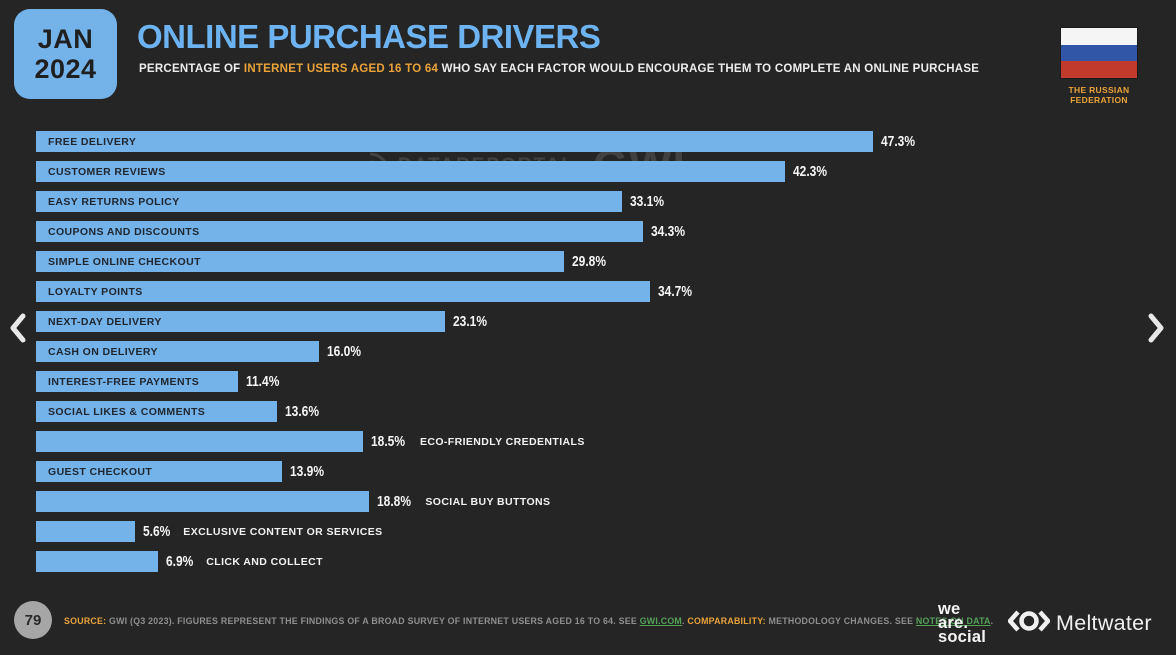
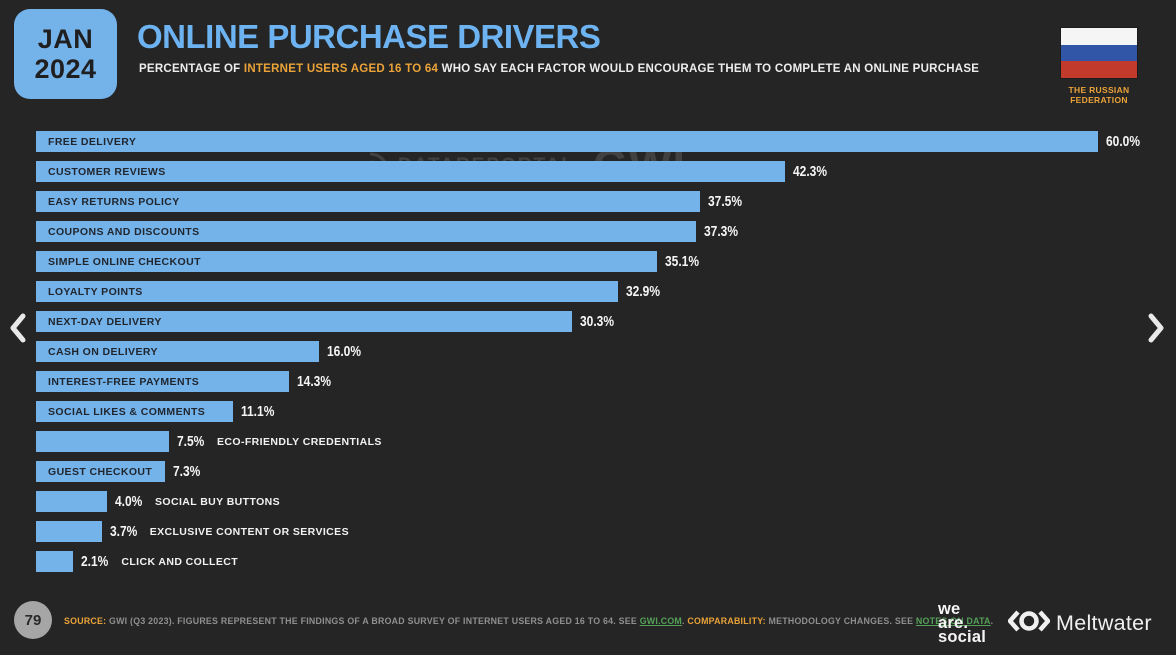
FREE DELIVERY: 47.3% -> 60.0%
EASY RETURNS POLICY: 33.1% -> 37.5%
COUPONS AND DISCOUNTS: 34.3% -> 37.3%
SIMPLE ONLINE CHECKOUT: 29.8% -> 35.1%
LOYALTY POINTS: 34.7% -> 32.9%
NEXT-DAY DELIVERY: 23.1% -> 30.3%
INTEREST-FREE PAYMENTS: 11.4% -> 14.3%
SOCIAL LIKES & COMMENTS: 13.6% -> 11.1%
ECO-FRIENDLY CREDENTIALS: 18.5% -> 7.5%
GUEST CHECKOUT: 13.9% -> 7.3%
SOCIAL BUY BUTTONS: 18.8% -> 4.0%
EXCLUSIVE CONTENT OR SERVICES: 5.6% -> 3.7%
CLICK AND COLLECT: 6.9% -> 2.1%
